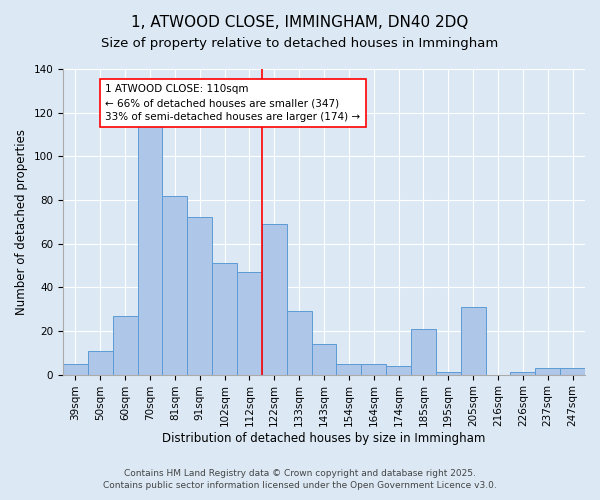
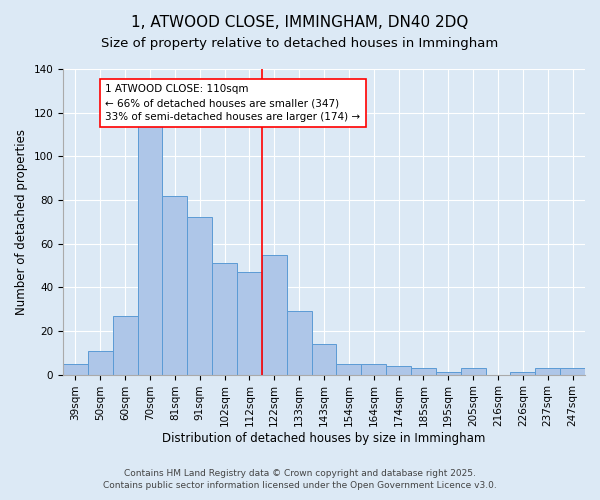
122sqm: 69 -> 55
185sqm: 21 -> 3
205sqm: 31 -> 3
